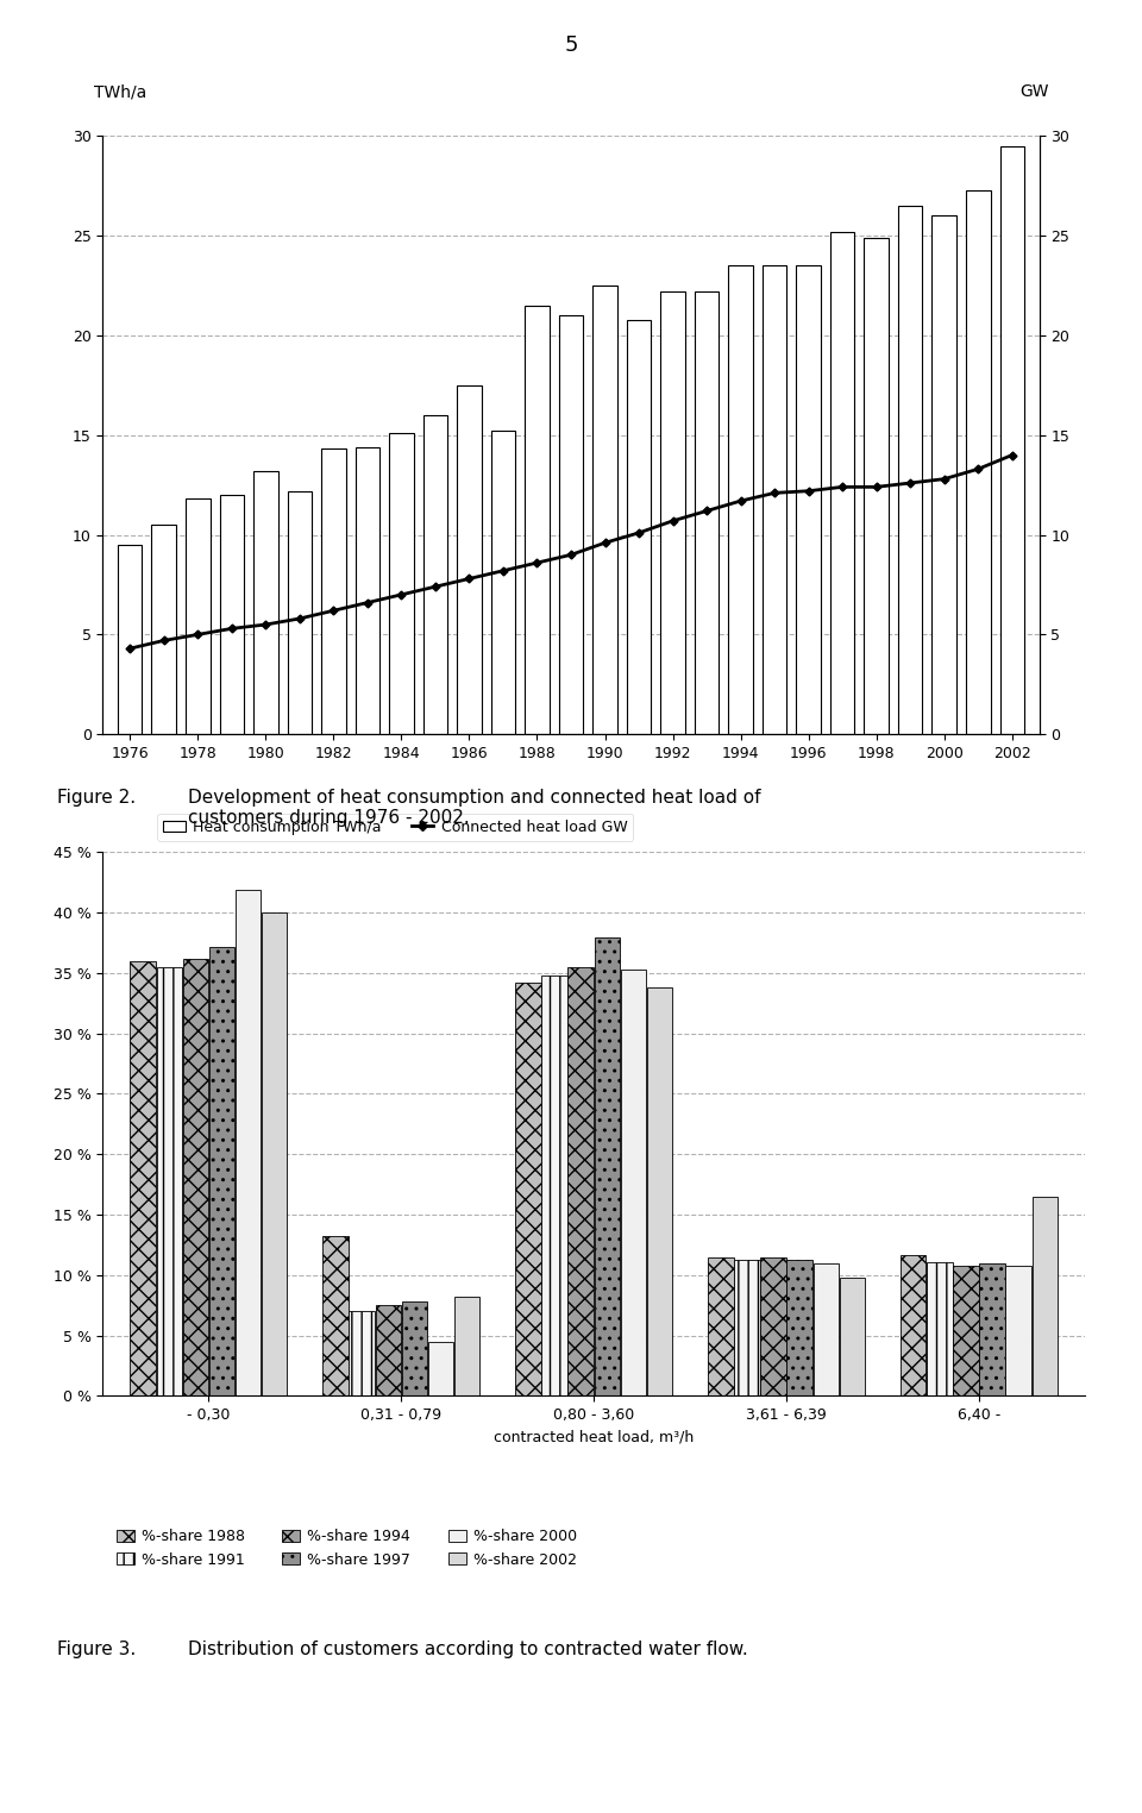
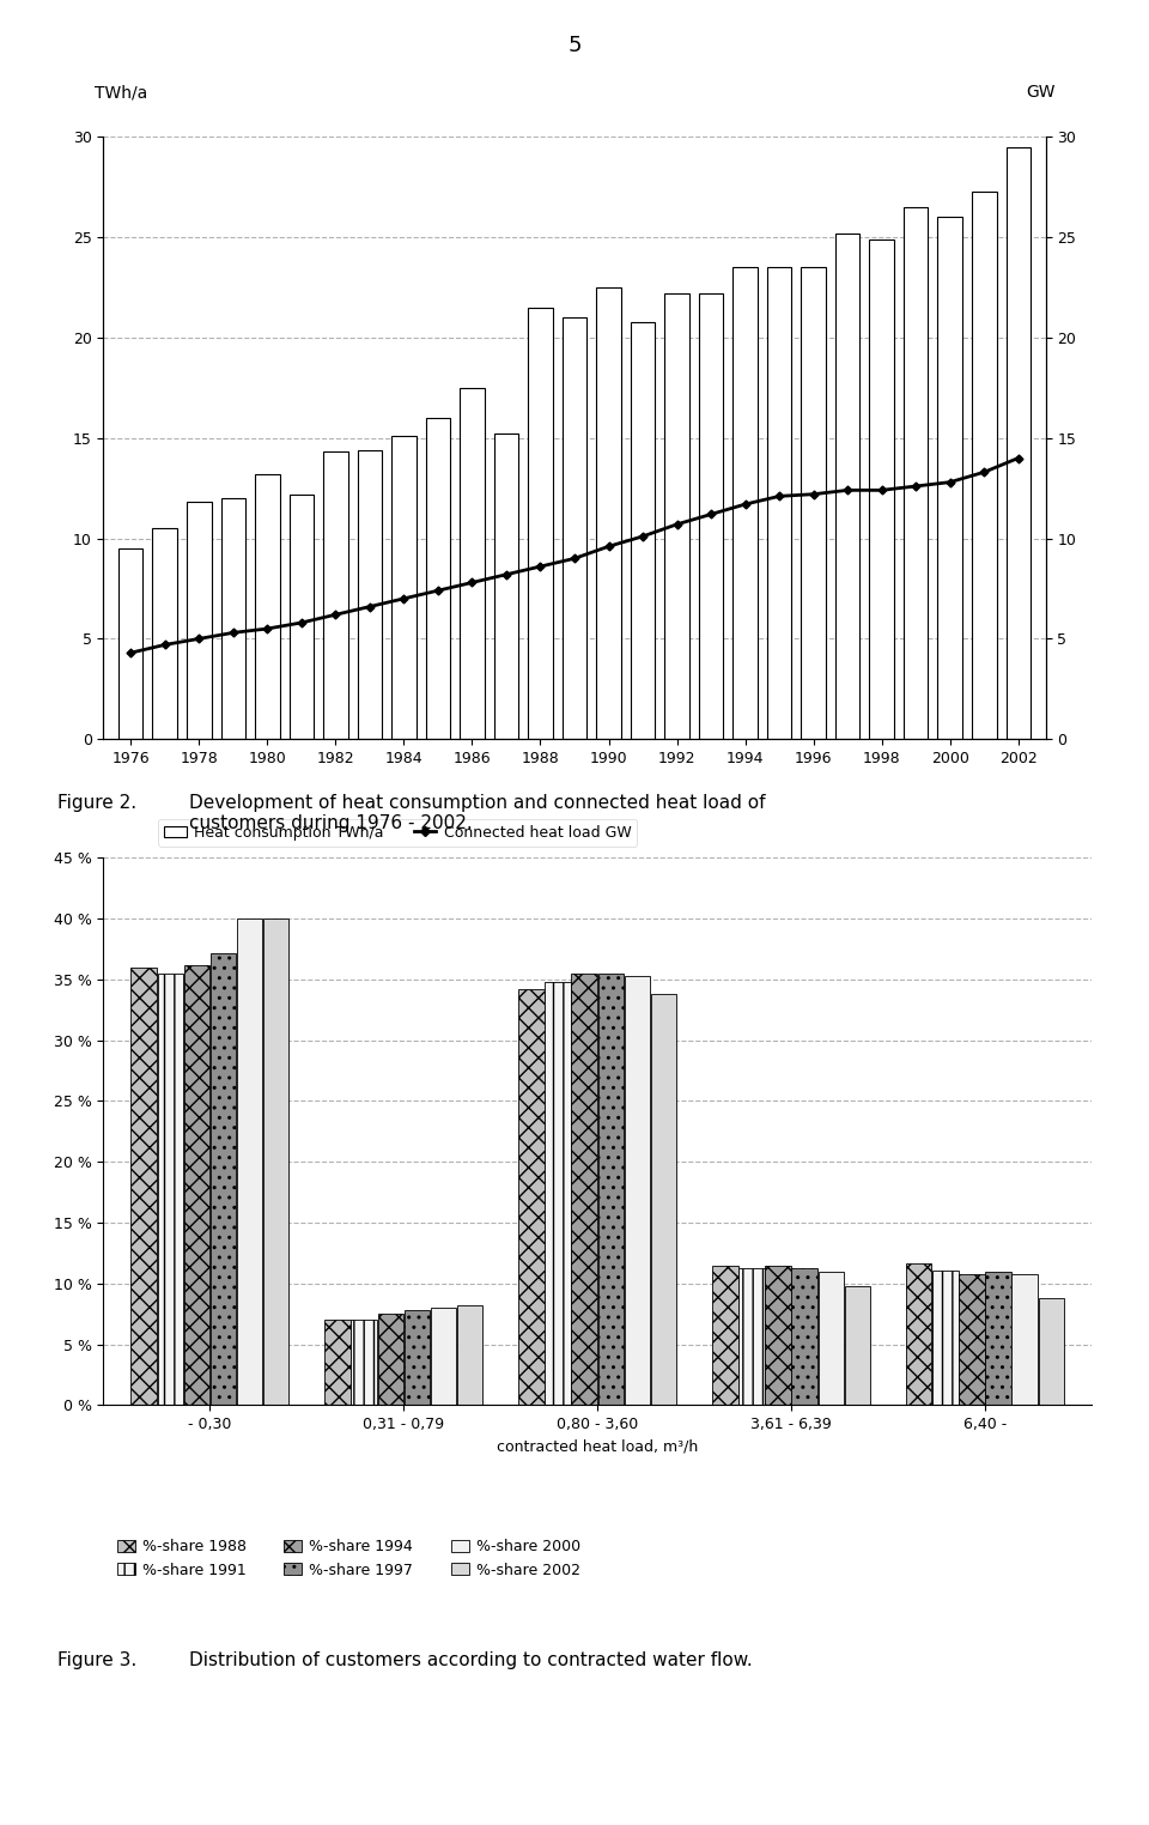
%-share 2000/- 0,30: 41.9 % -> 40.0 %
%-share 1988/0,31 - 0,79: 13.2 % -> 7.0 %
%-share 2000/0,31 - 0,79: 4.5 % -> 8.0 %
%-share 1997/0,80 - 3,60: 37.9 % -> 35.5 %
%-share 2002/6,40 -: 16.5 % -> 8.8 %
